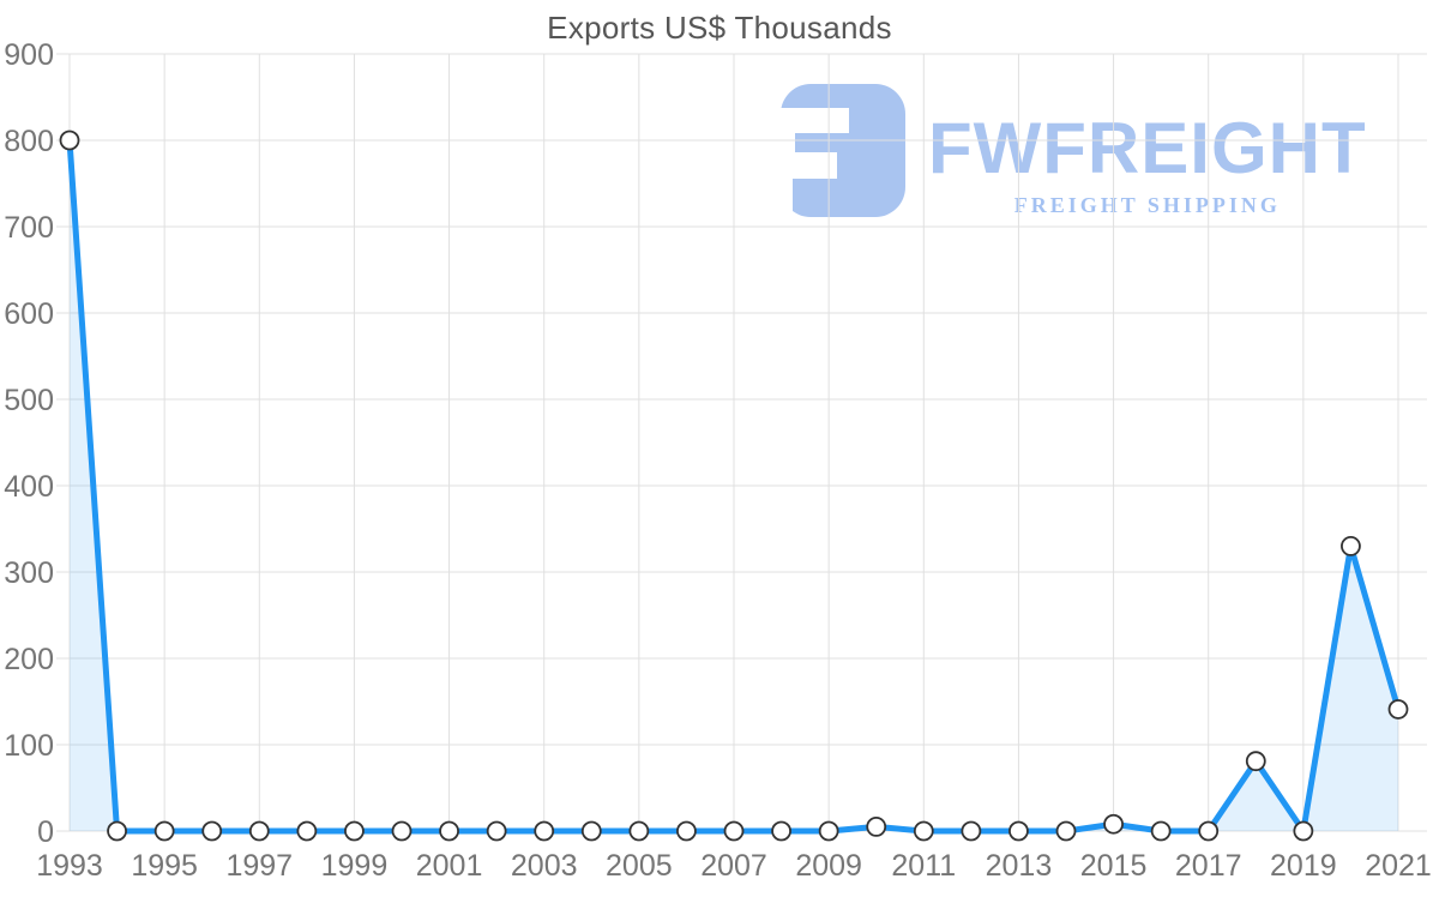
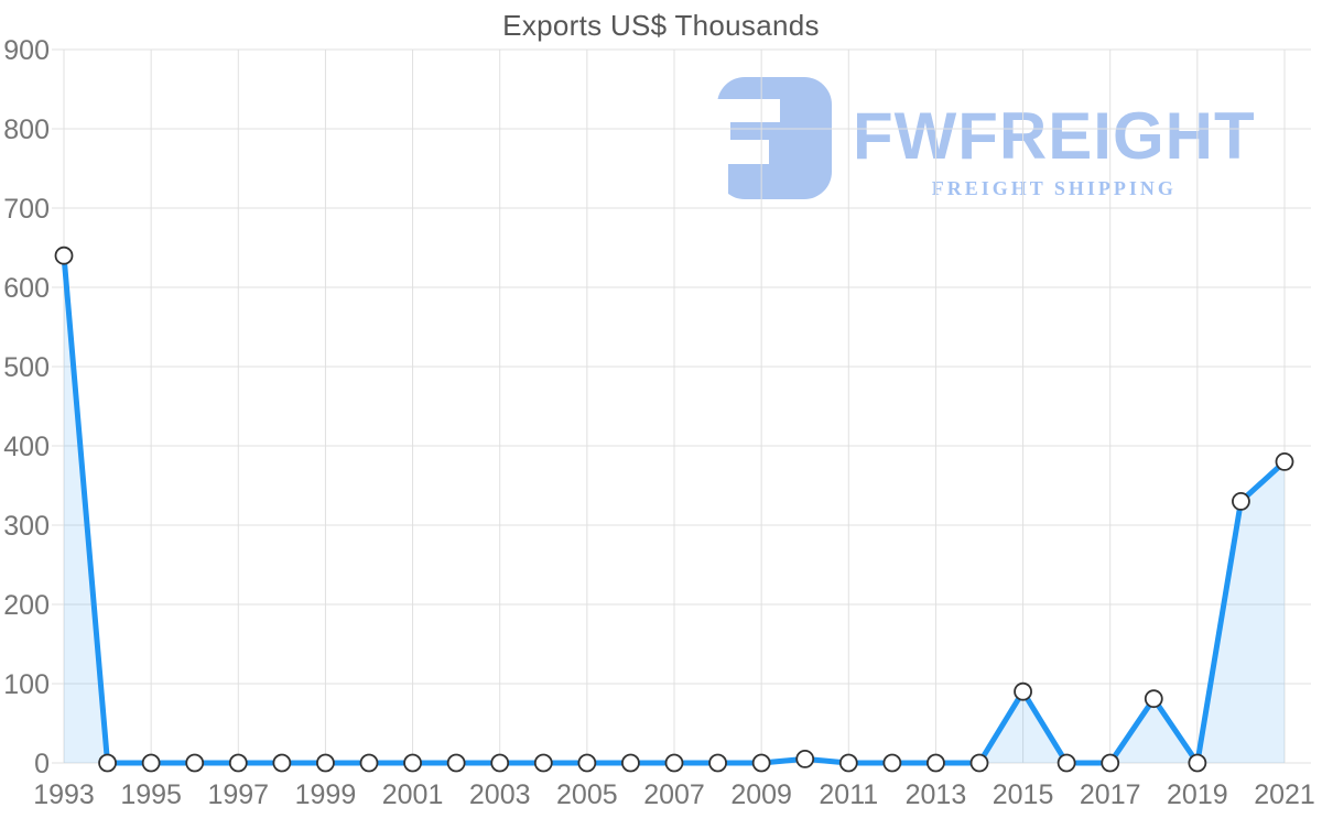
1993: 800 -> 640
2015: 10 -> 90
2021: 140 -> 380
